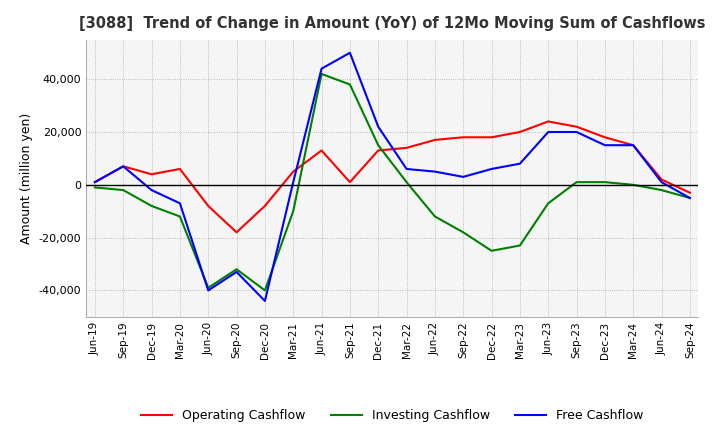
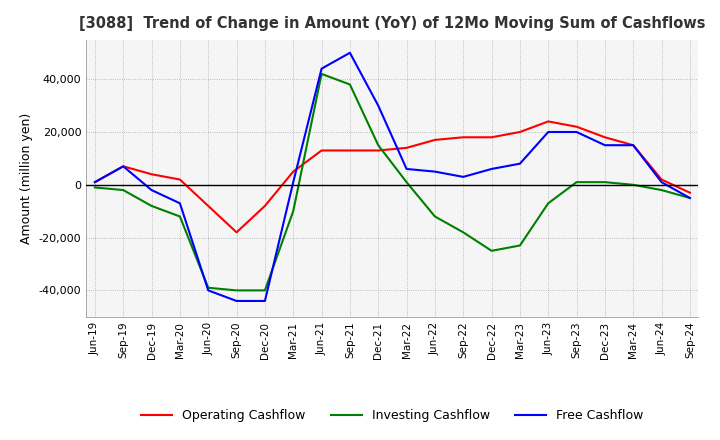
Operating Cashflow/Mar-20: 6,000 -> 2,000
Investing Cashflow/Sep-20: -32,000 -> -40,000
Free Cashflow/Sep-20: -33,000 -> -44,000
Operating Cashflow/Sep-21: 1,000 -> 13,000
Free Cashflow/Dec-21: 22,000 -> 30,000
